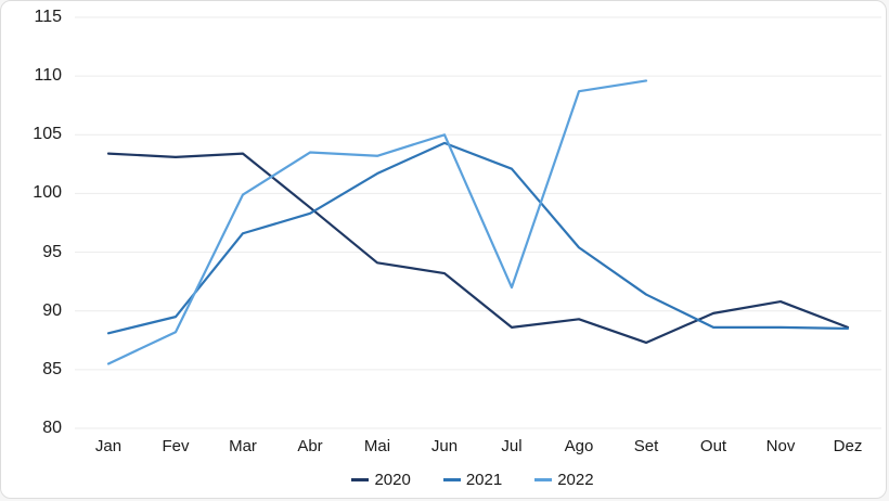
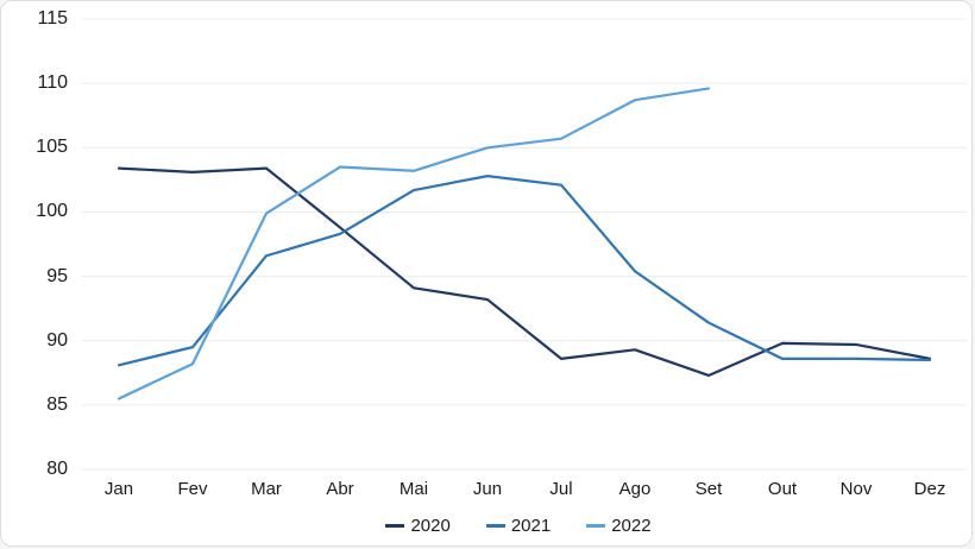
2021/Jun: 104.3 -> 102.8
2022/Jul: 92.0 -> 105.7
2020/Nov: 90.8 -> 89.7
